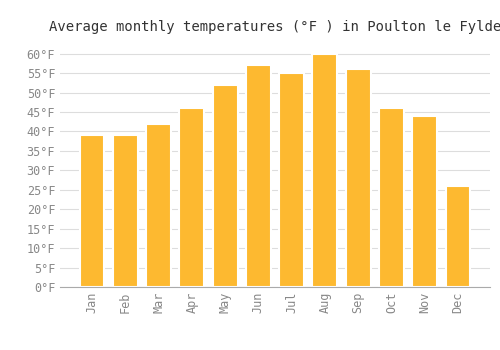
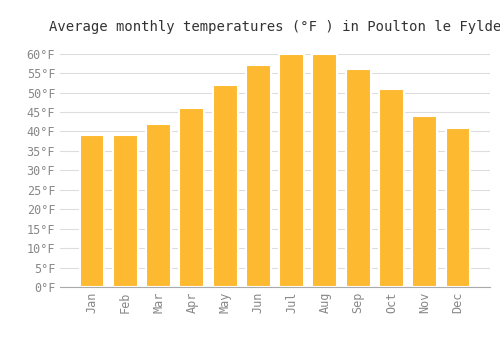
Jul: 55°F -> 60°F
Oct: 46°F -> 51°F
Dec: 26°F -> 41°F
